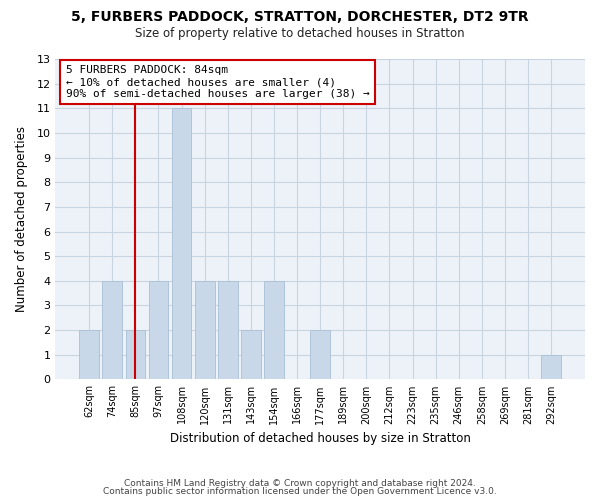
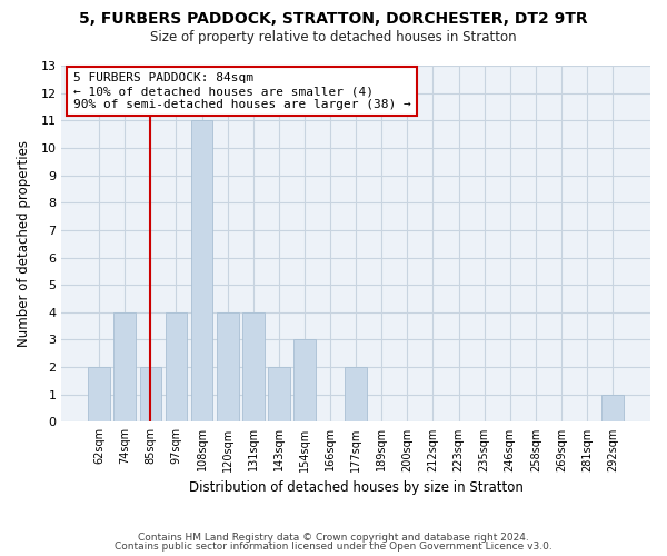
154sqm: 4 -> 3
